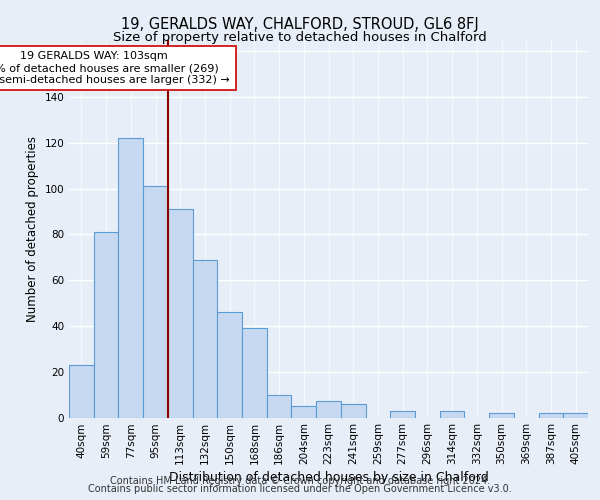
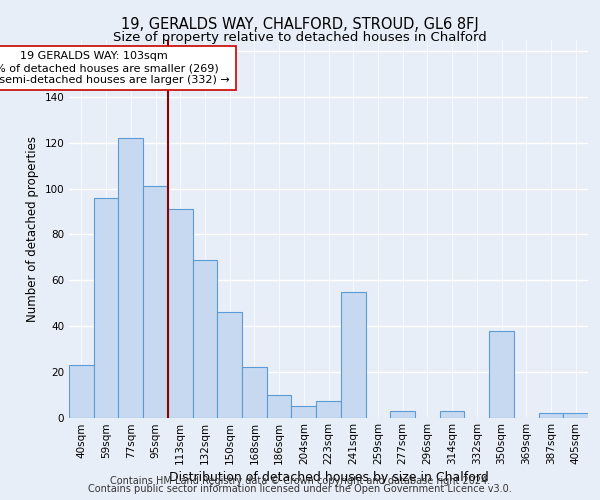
59sqm: 81 -> 96
168sqm: 39 -> 22
241sqm: 6 -> 55
350sqm: 2 -> 38
